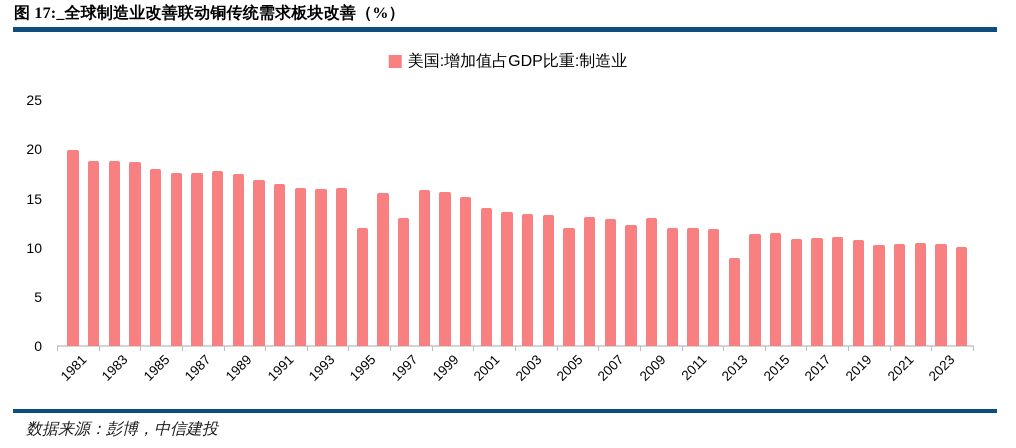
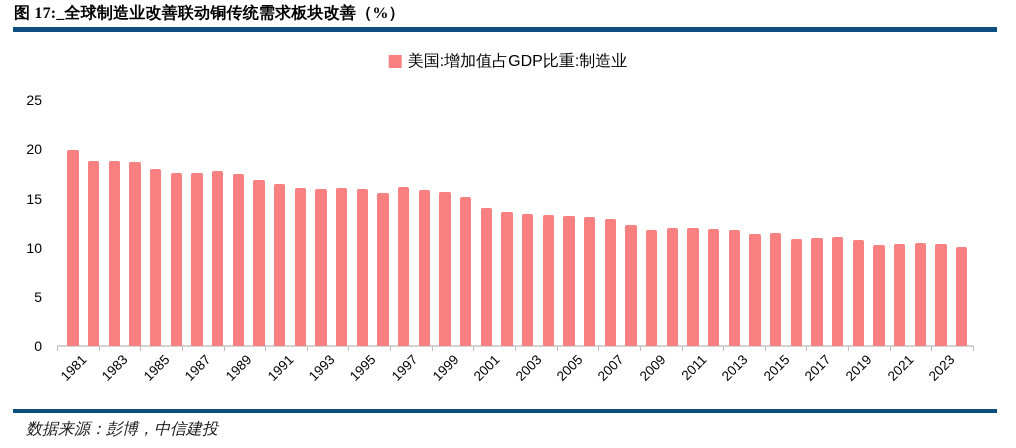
1995: 12 -> 16
1997: 13 -> 16
2005: 12 -> 13
2009: 13 -> 12
2013: 9 -> 12
